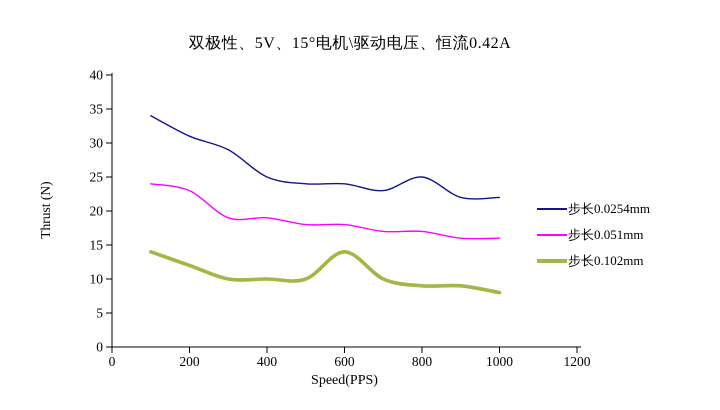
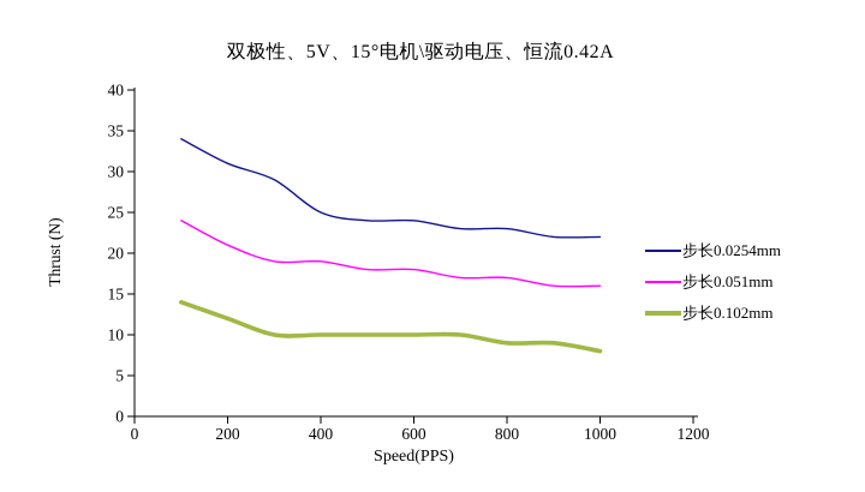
步长0.051mm/200: 23 -> 21
步长0.102mm/600: 14 -> 10
步长0.0254mm/800: 25 -> 23
